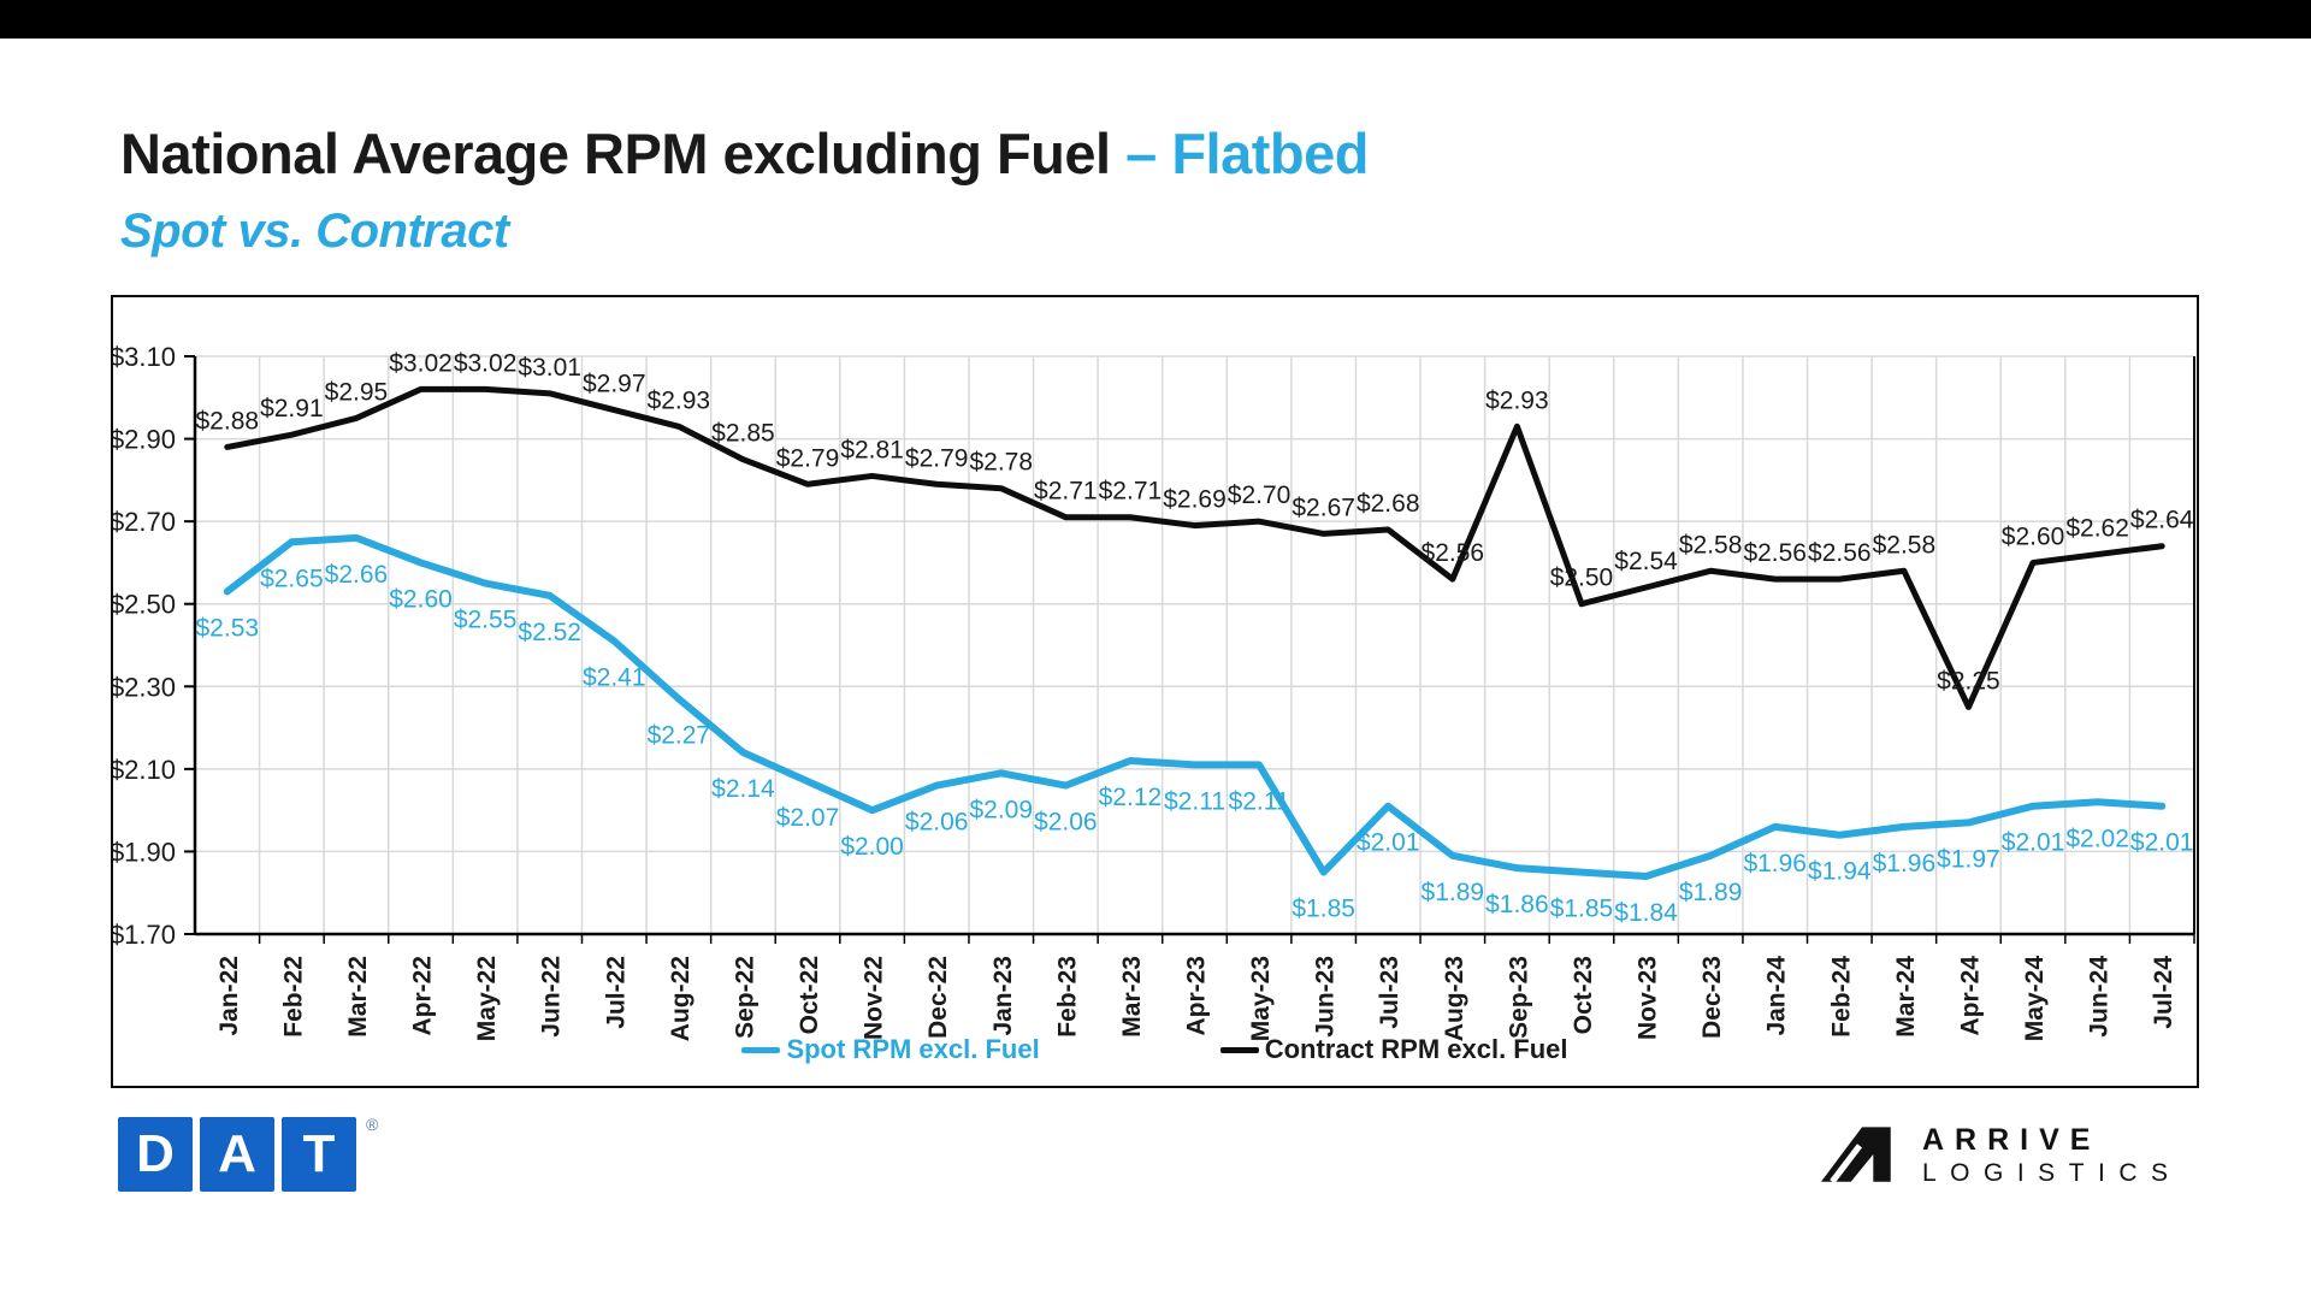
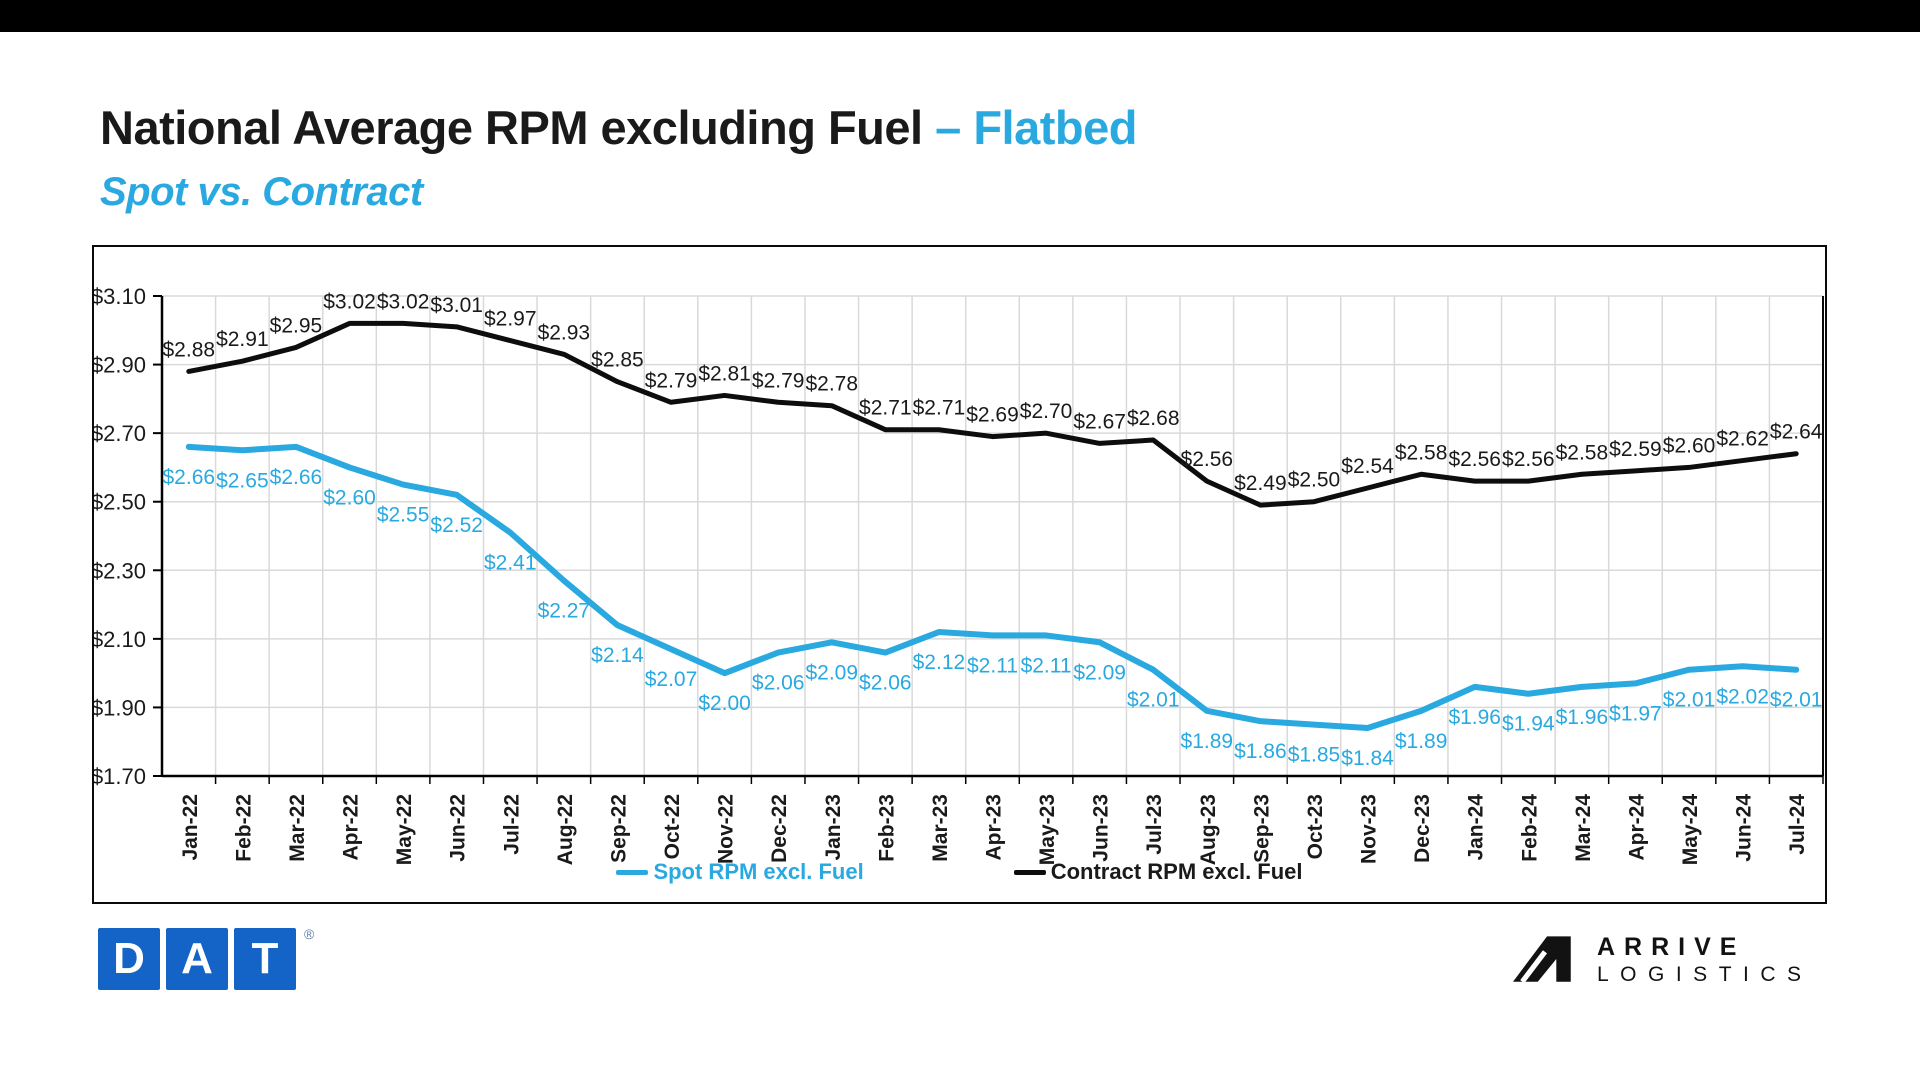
Spot RPM excl. Fuel/Jan-22: $2.53 -> $2.66
Spot RPM excl. Fuel/Jun-23: $1.85 -> $2.09
Contract RPM excl. Fuel/Sep-23: $2.93 -> $2.49
Contract RPM excl. Fuel/Apr-24: $2.25 -> $2.59
